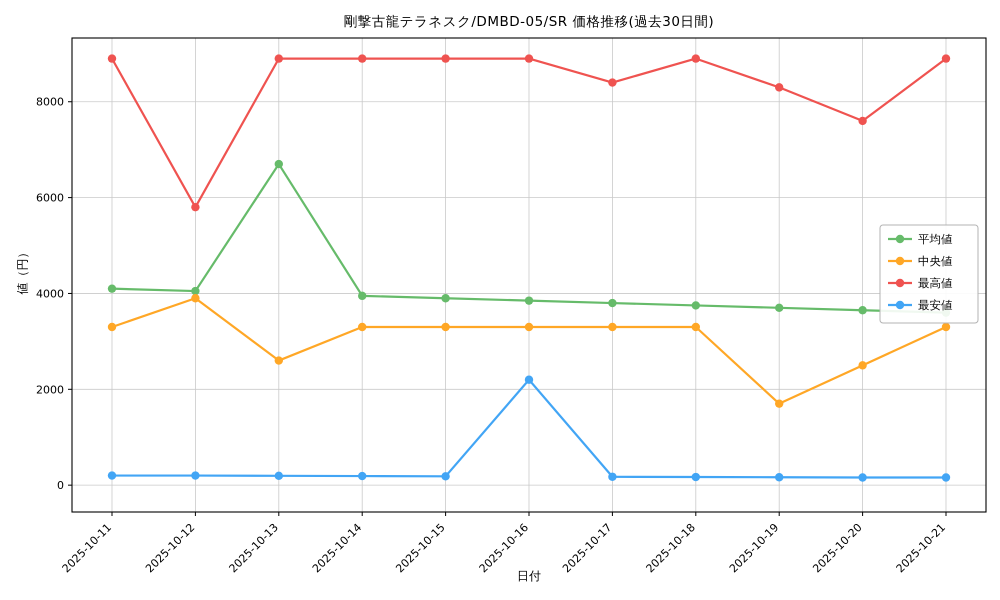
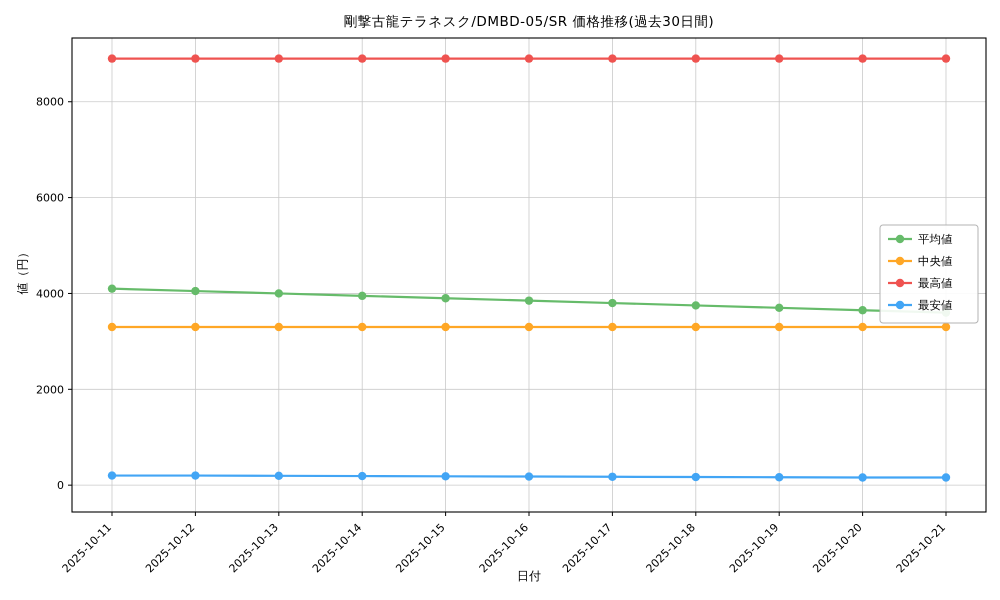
中央値/2025-10-12: 3900 -> 3300
最高値/2025-10-12: 5800 -> 8900
平均値/2025-10-13: 6700 -> 4000
中央値/2025-10-13: 2600 -> 3300
最安値/2025-10-16: 2200 -> 200
最高値/2025-10-17: 8400 -> 8900
中央値/2025-10-19: 1700 -> 3300
最高値/2025-10-19: 8300 -> 8900
中央値/2025-10-20: 2500 -> 3300
最高値/2025-10-20: 7600 -> 8900
